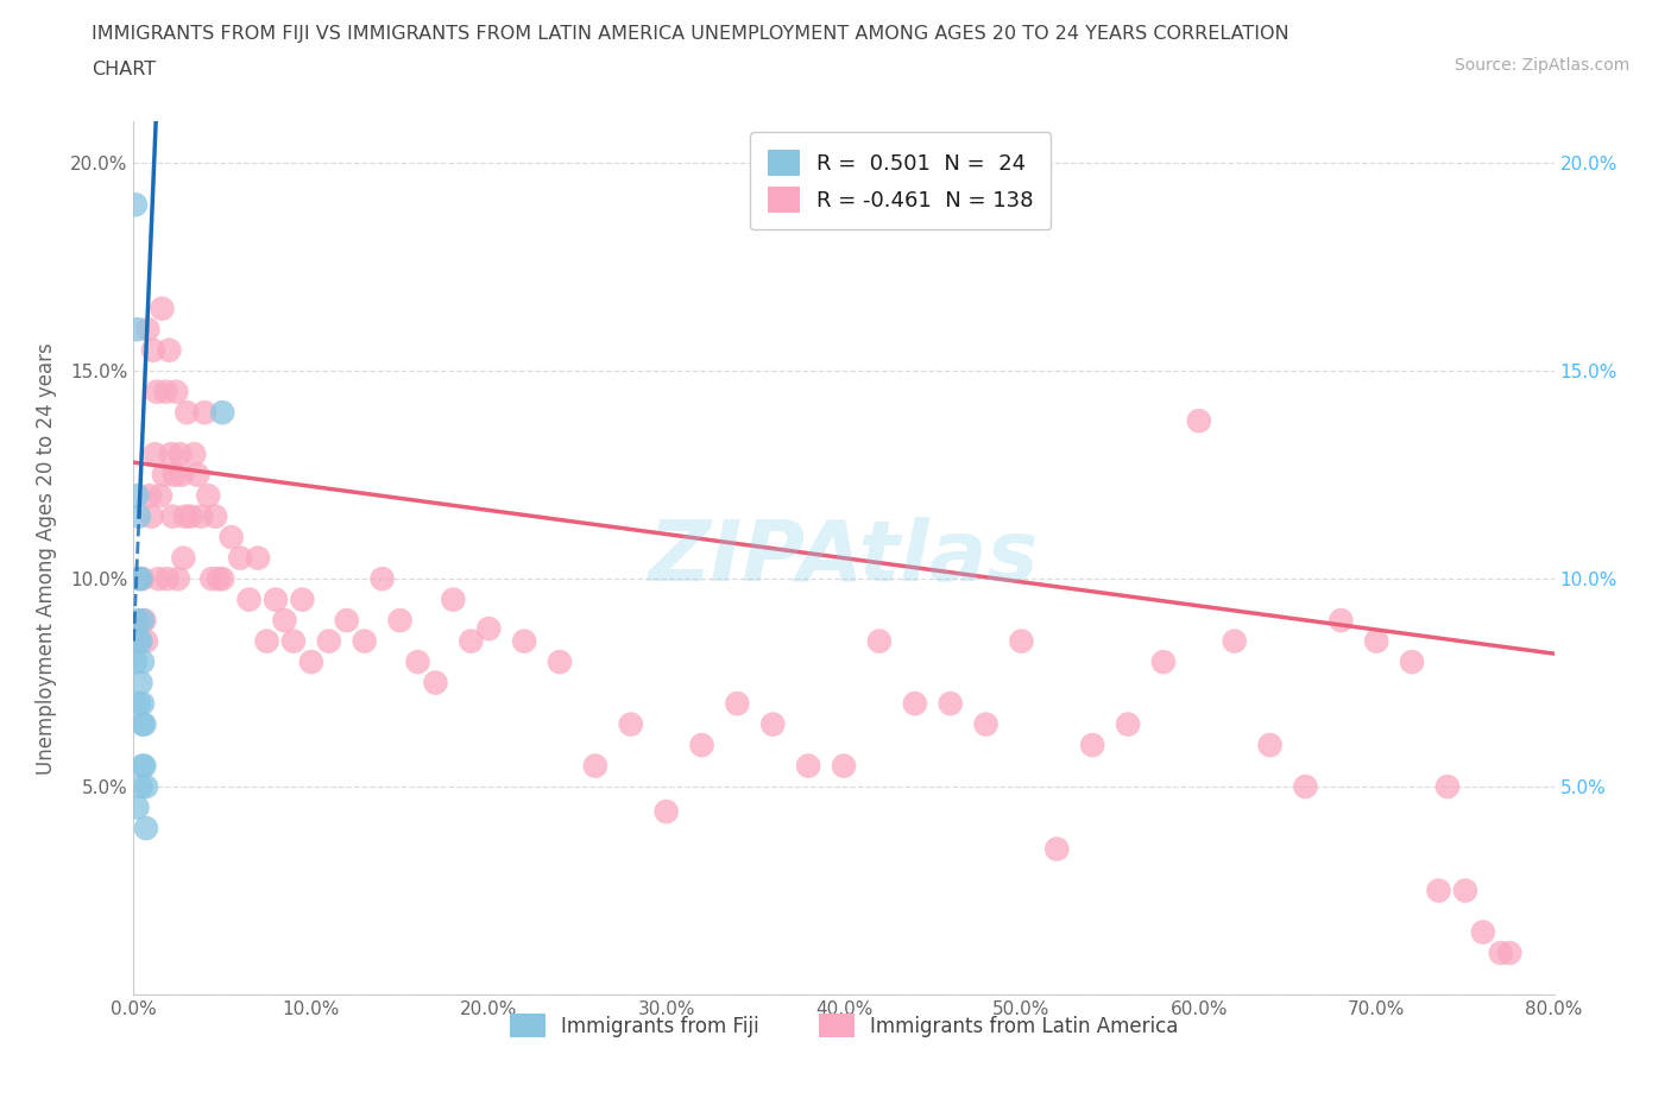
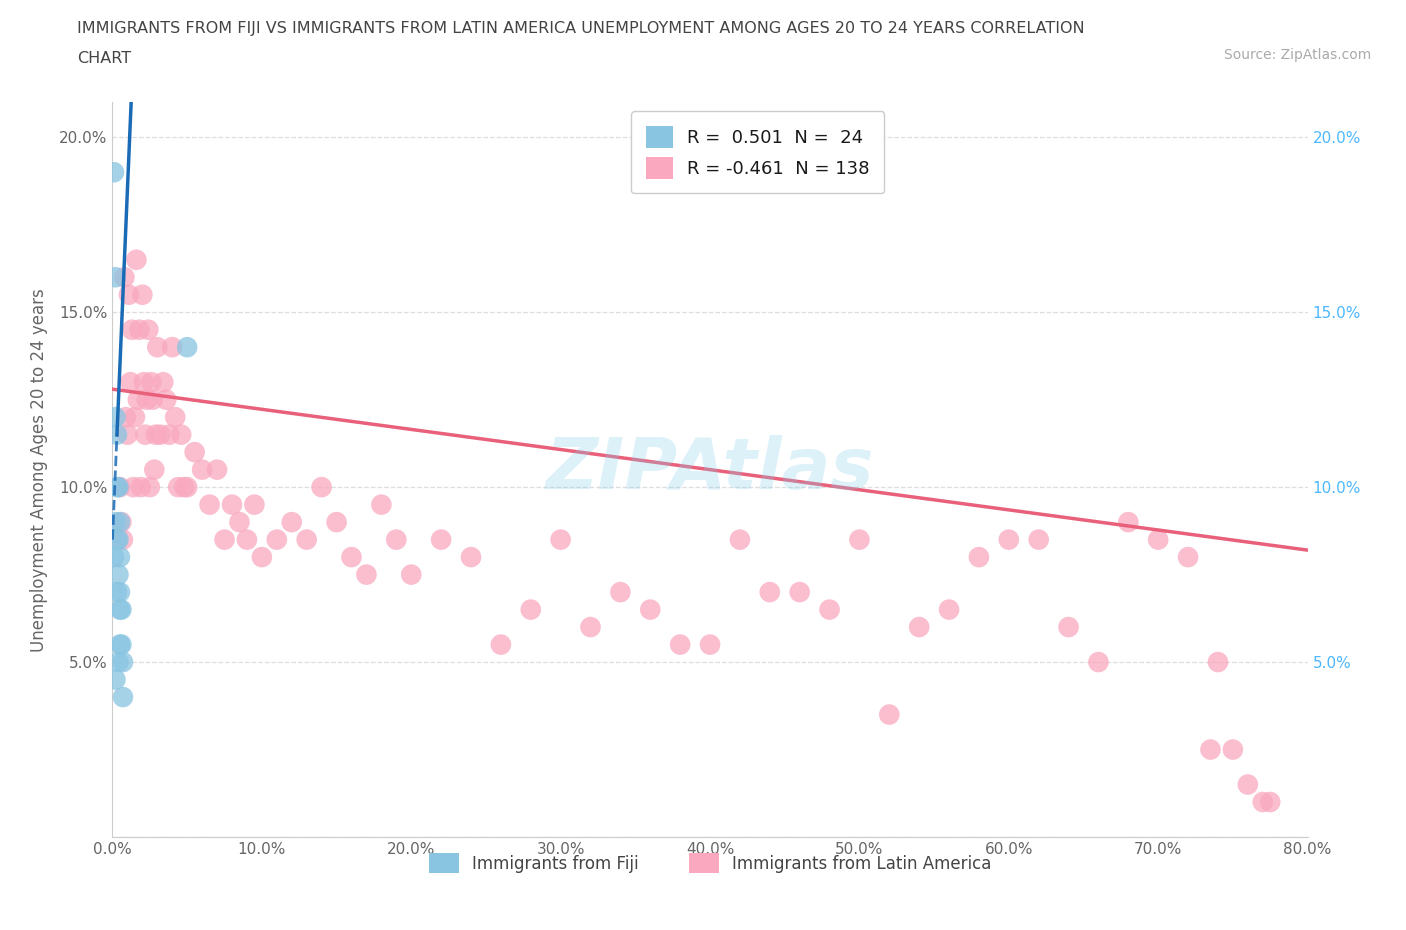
Immigrants from Latin America/20.0%: 8.8% -> 7.5%
Immigrants from Latin America/30.0%: 4.4% -> 8.5%
Immigrants from Latin America/60.0%: 13.8% -> 8.5%
